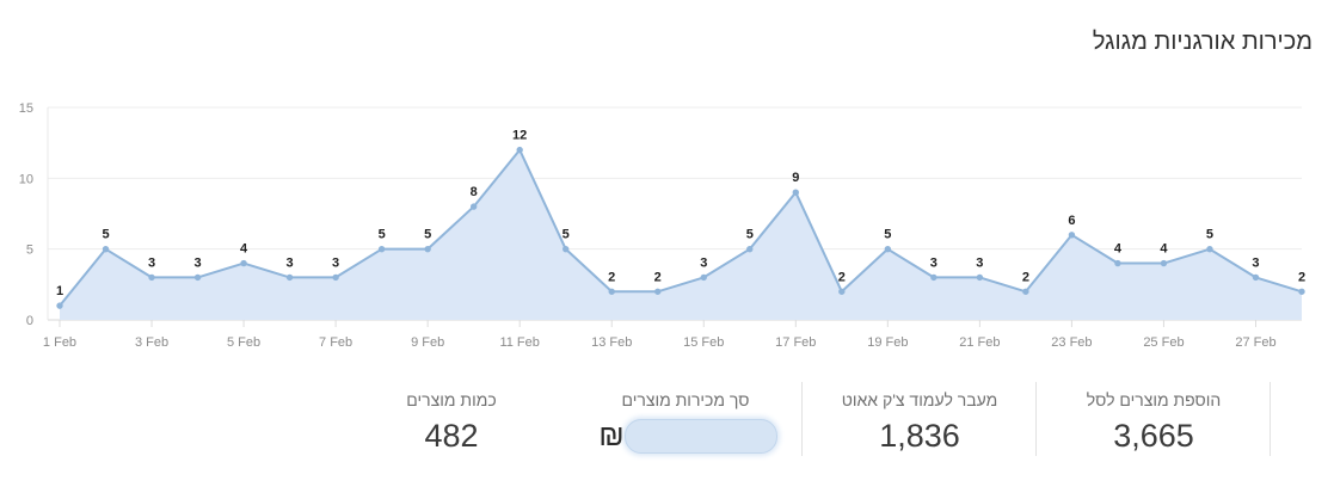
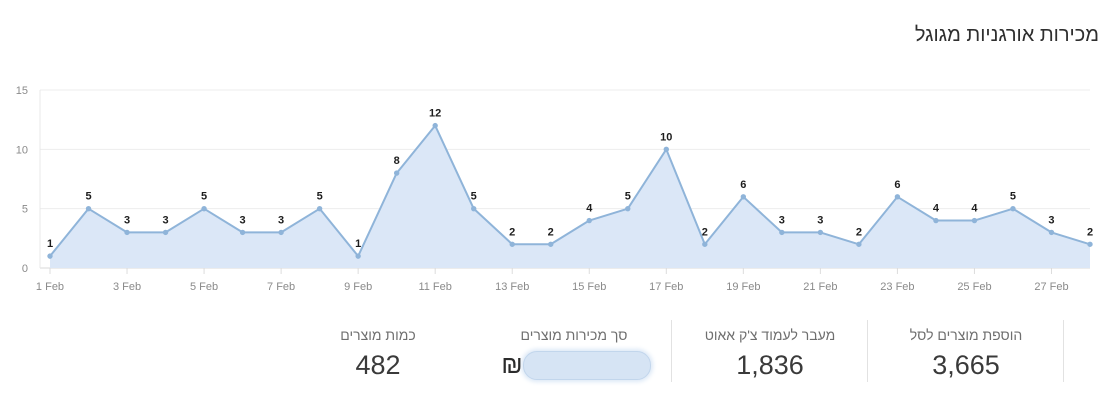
5 Feb: 4 -> 5
9 Feb: 5 -> 1
15 Feb: 3 -> 4
17 Feb: 9 -> 10
19 Feb: 5 -> 6
